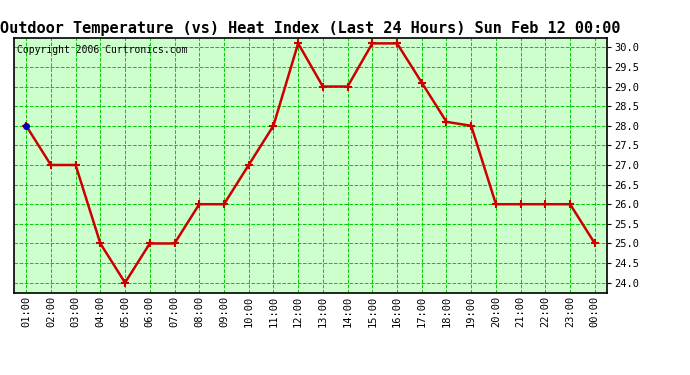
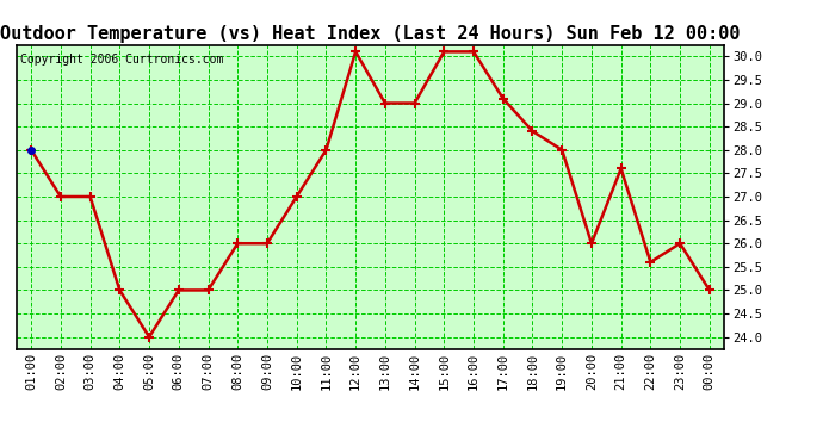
18:00: 28.1 -> 28.4
21:00: 26.0 -> 27.6
22:00: 26.0 -> 25.6
